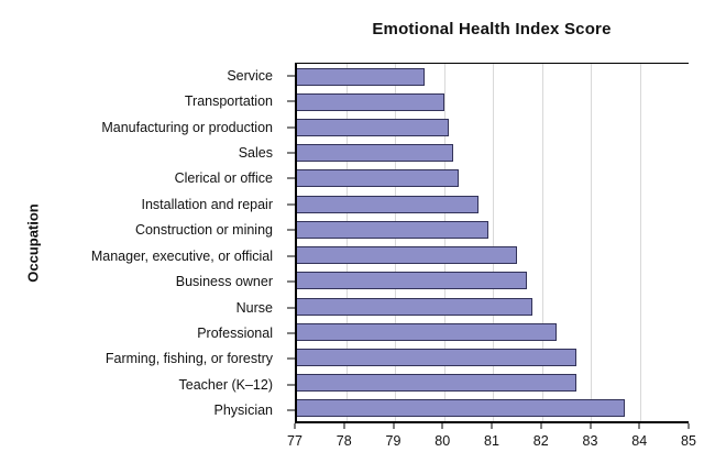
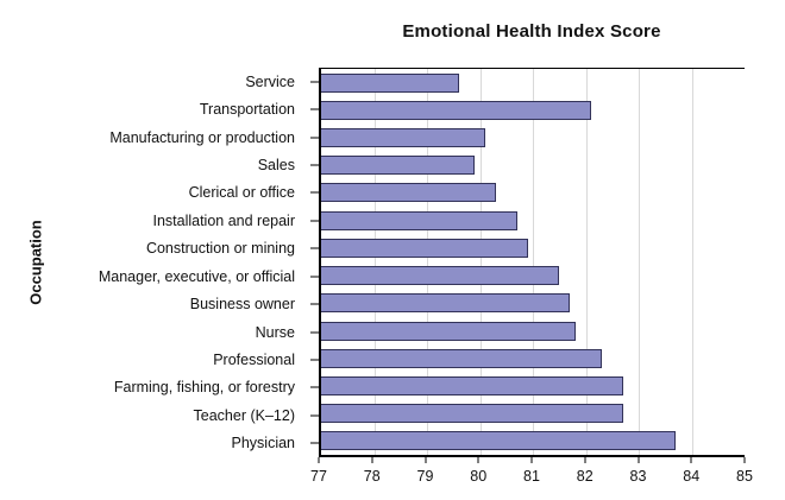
Transportation: 80.0 -> 82.1
Sales: 80.2 -> 79.9
